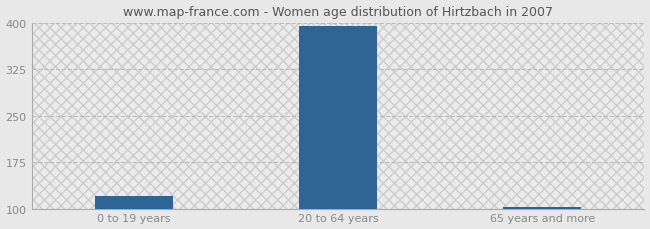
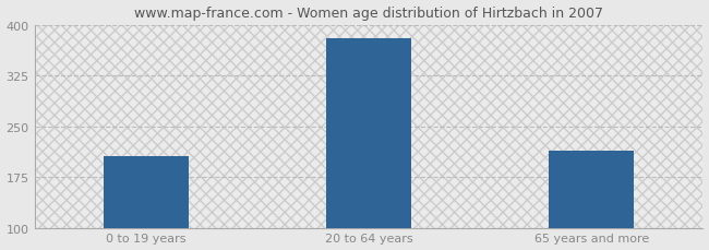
0 to 19 years: 120 -> 206
20 to 64 years: 395 -> 380
65 years and more: 103 -> 214
